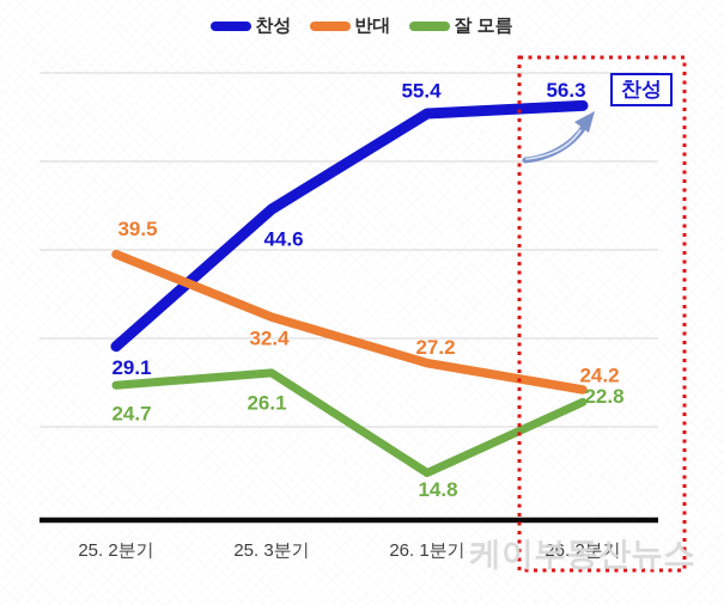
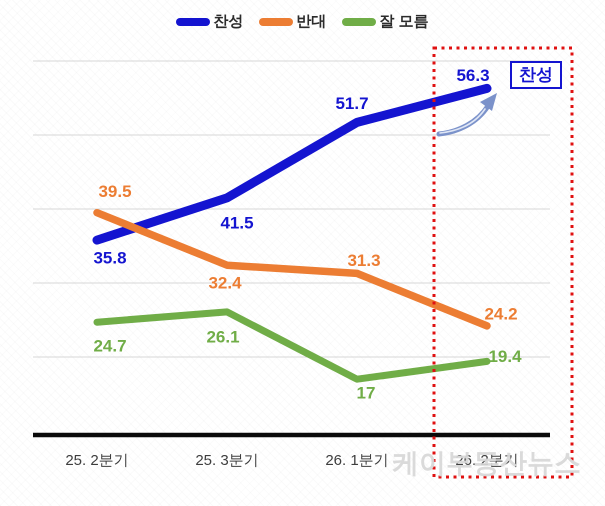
찬성/25. 2분기: 29.1 -> 35.8
찬성/25. 3분기: 44.6 -> 41.5
찬성/26. 1분기: 55.4 -> 51.7
반대/26. 1분기: 27.2 -> 31.3
잘 모름/26. 1분기: 14.8 -> 17
잘 모름/26. 2분기: 22.8 -> 19.4
